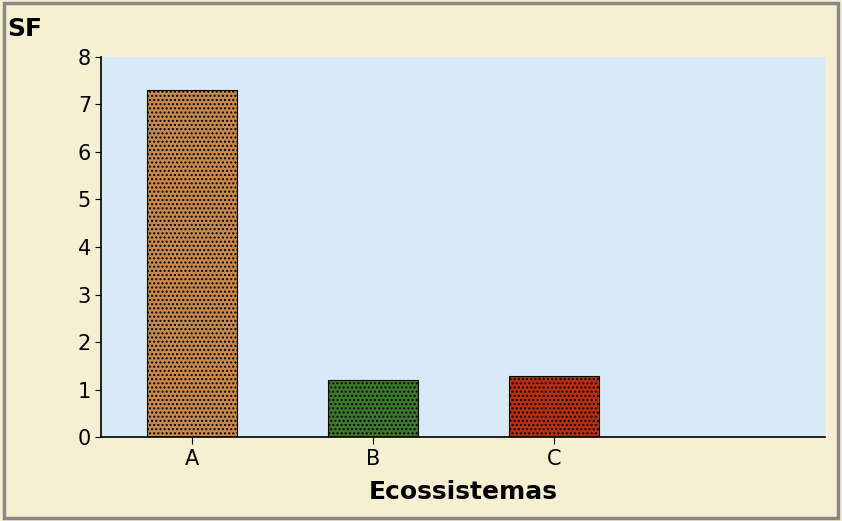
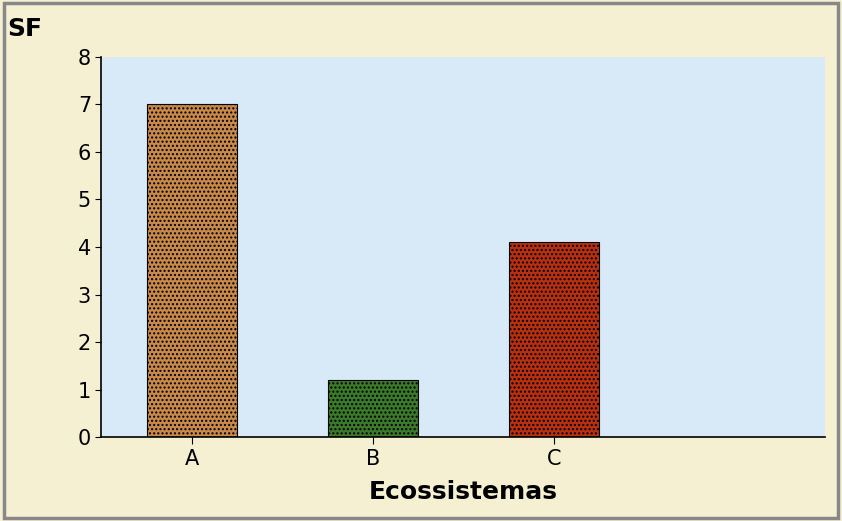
A: 7.3 -> 7.0
C: 1.3 -> 4.1
